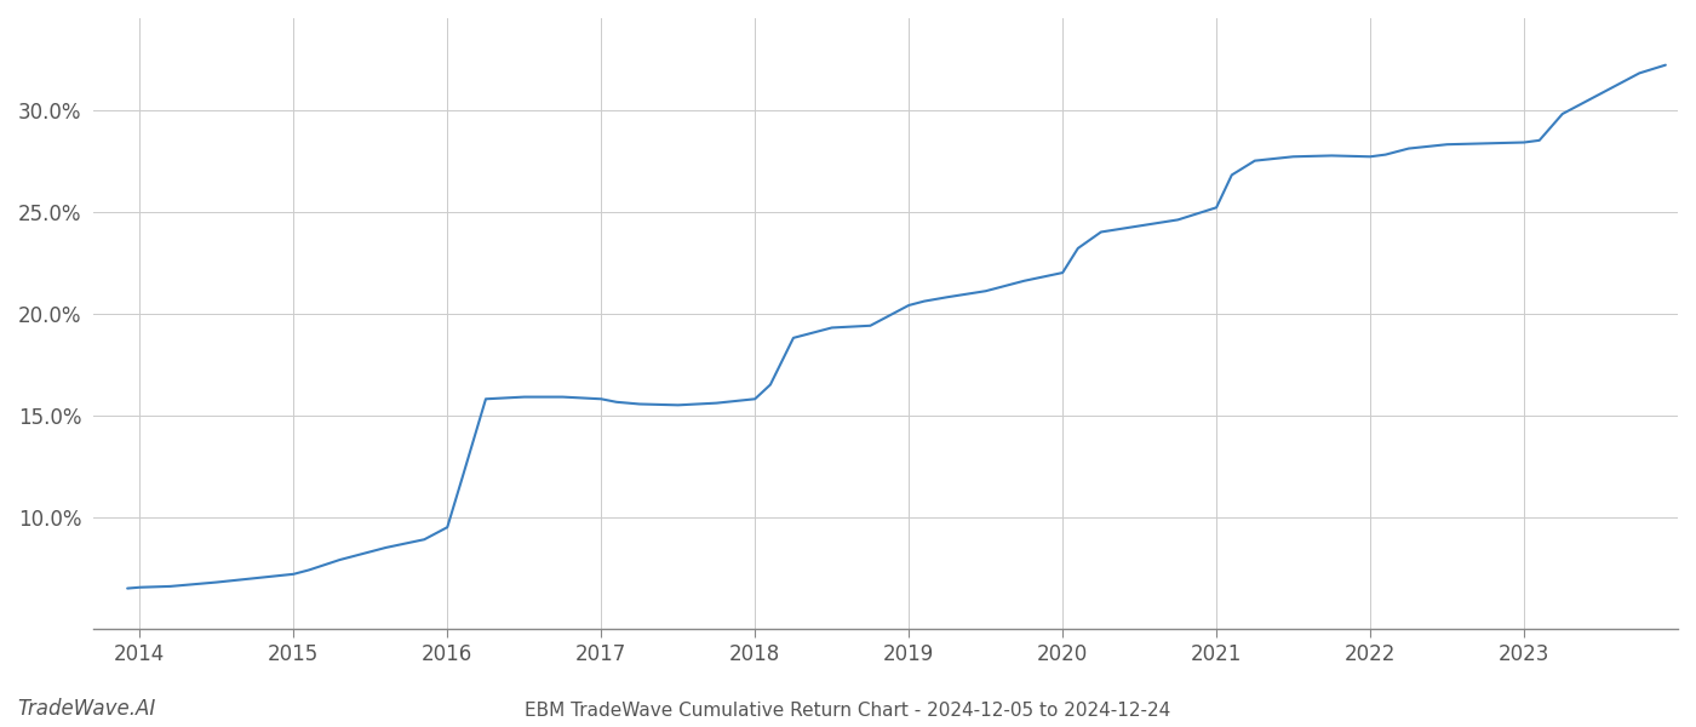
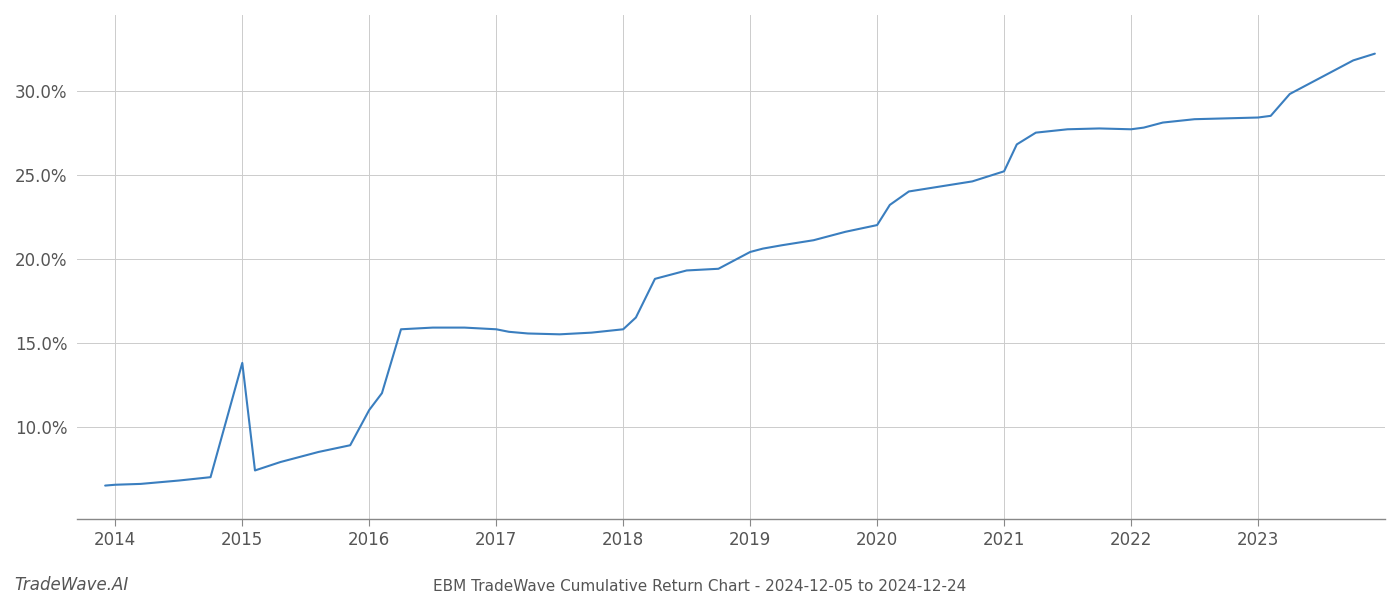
2015: 7.2% -> 13.8%
2016: 9.5% -> 11.0%
